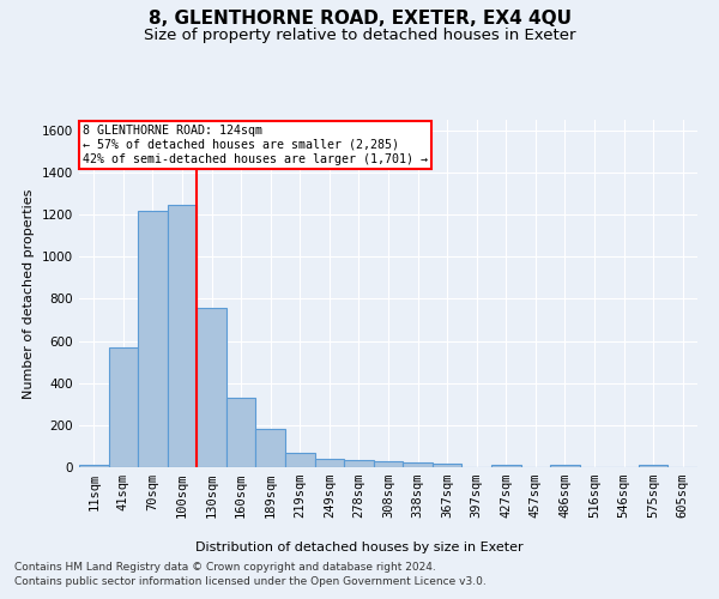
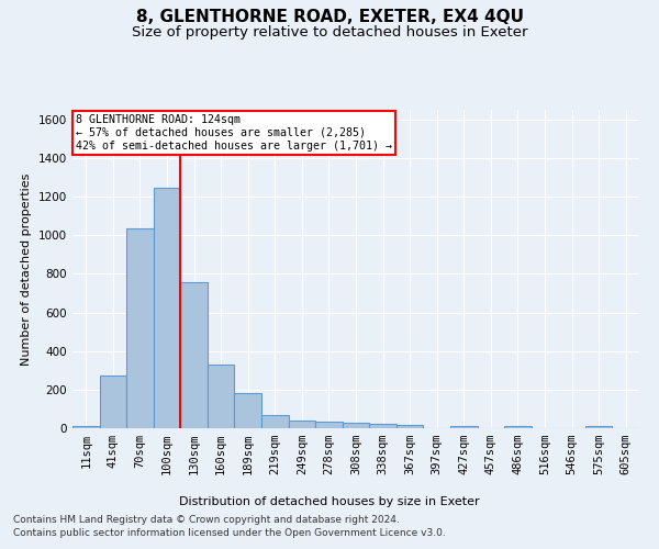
41sqm: 570 -> 280
70sqm: 1220 -> 1040
